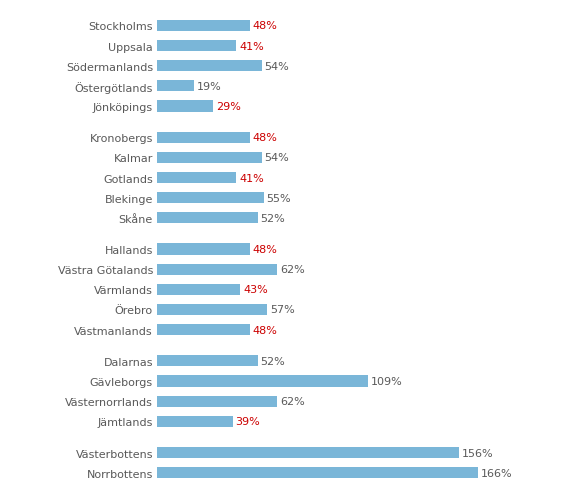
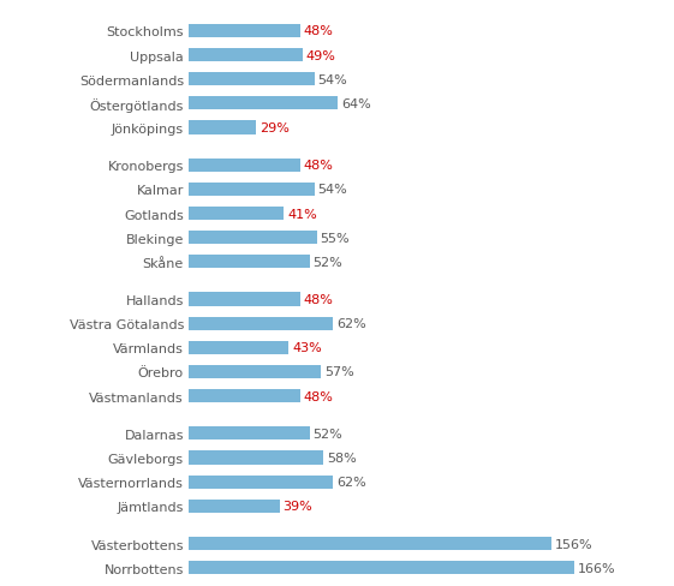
Uppsala: 41% -> 49%
Östergötlands: 19% -> 64%
Gävleborgs: 109% -> 58%
